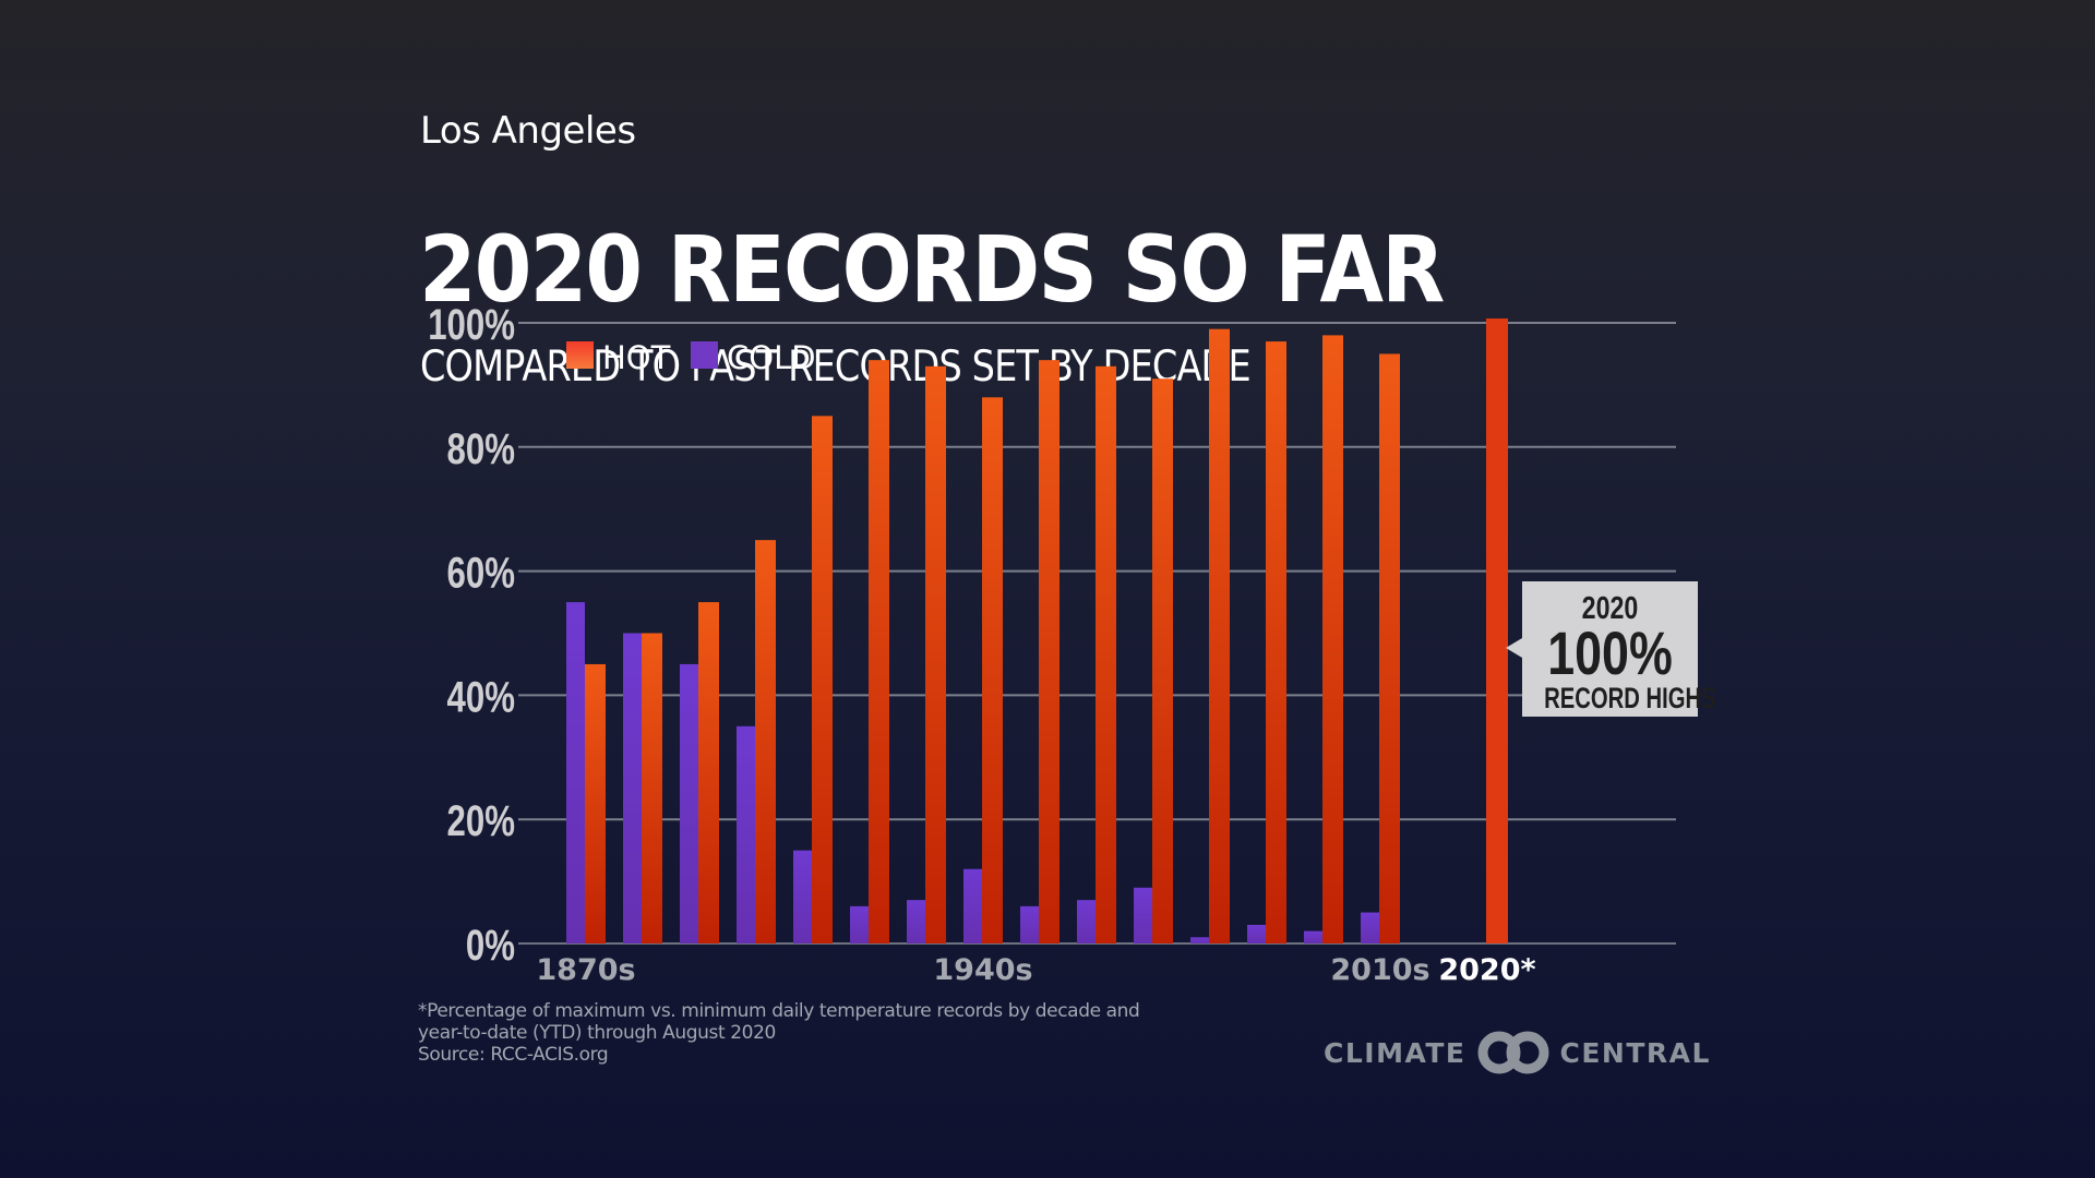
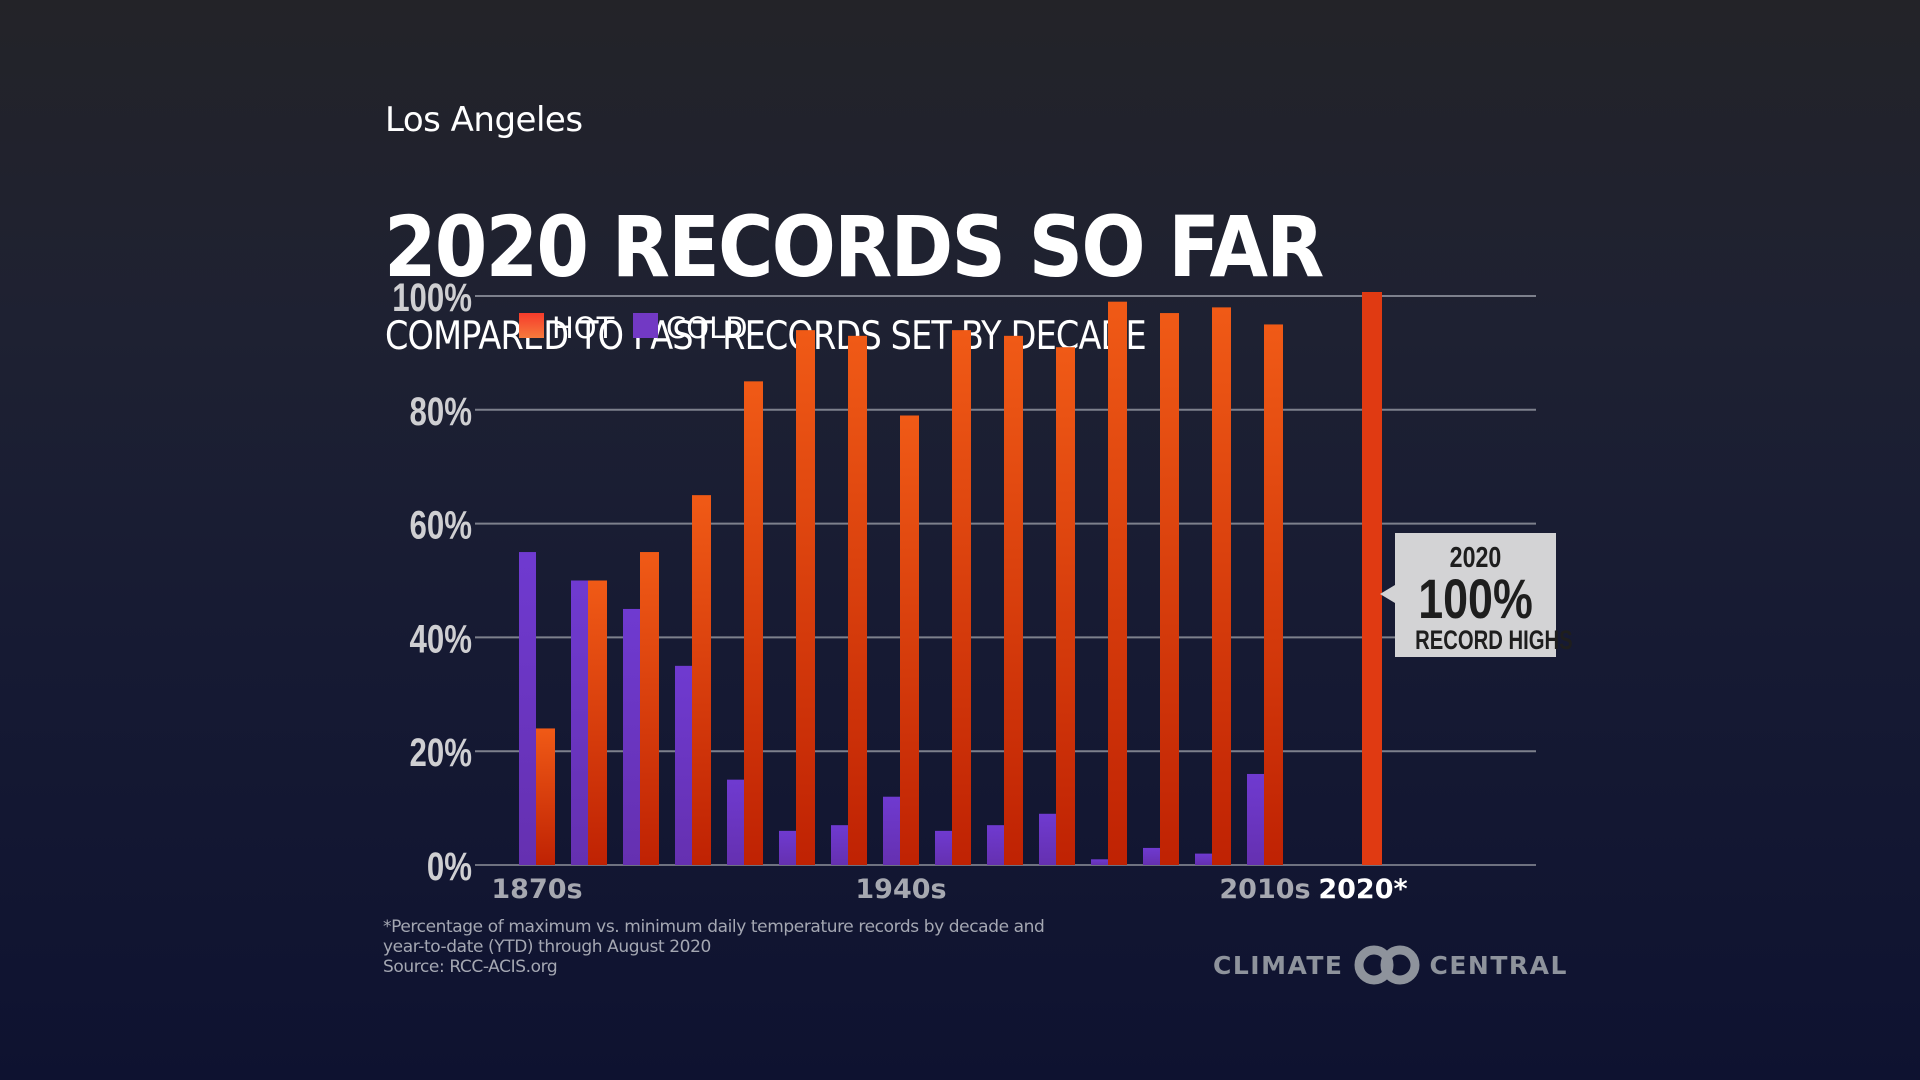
HOT/1870s: 45% -> 24%
HOT/1940s: 88% -> 79%
COLD/2010s: 5% -> 16%
